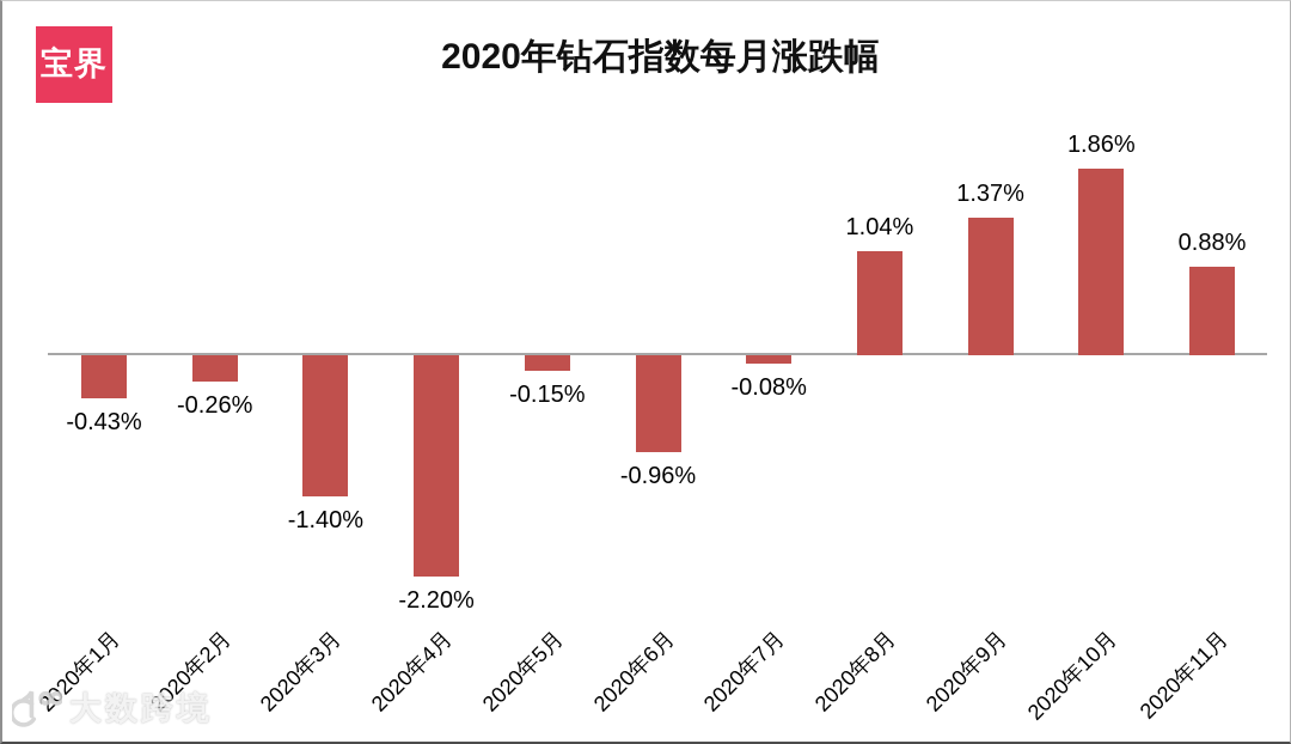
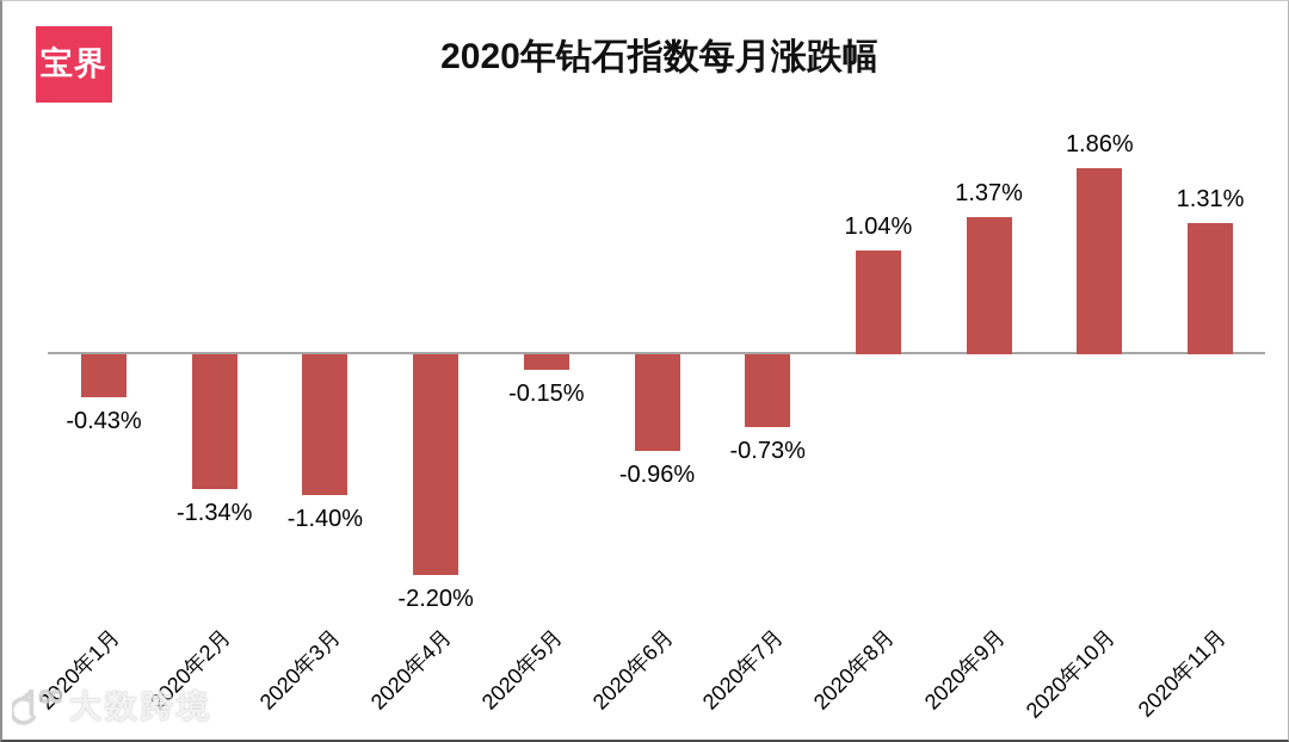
2020年2月: -0.26% -> -1.34%
2020年7月: -0.08% -> -0.73%
2020年11月: 0.88% -> 1.31%
